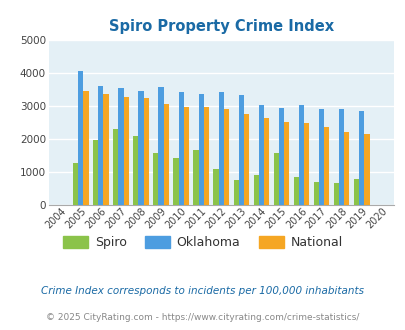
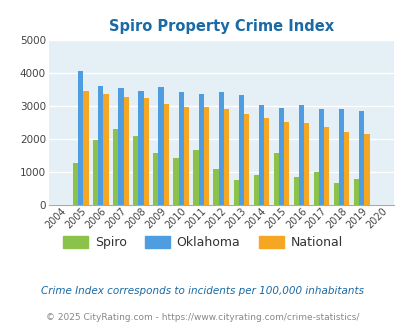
Spiro/2017: 670 -> 1000
